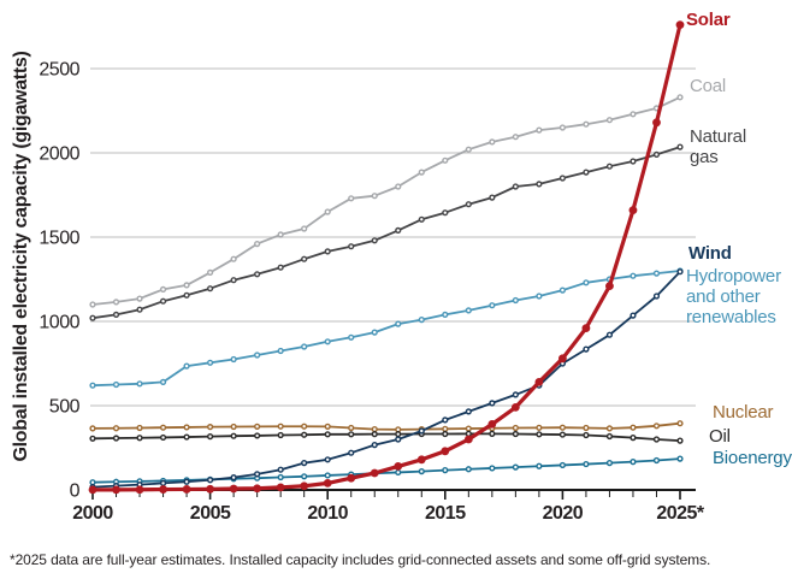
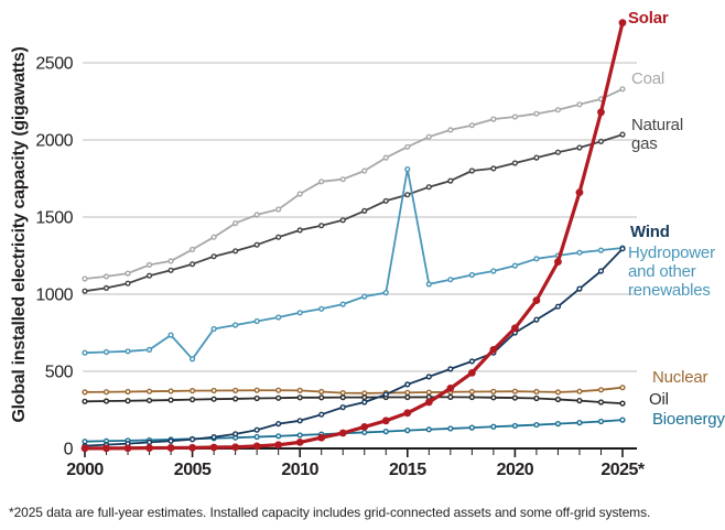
Hydropower and other renewables/2005: 760 -> 580
Hydropower and other renewables/2015: 1040 -> 1810
